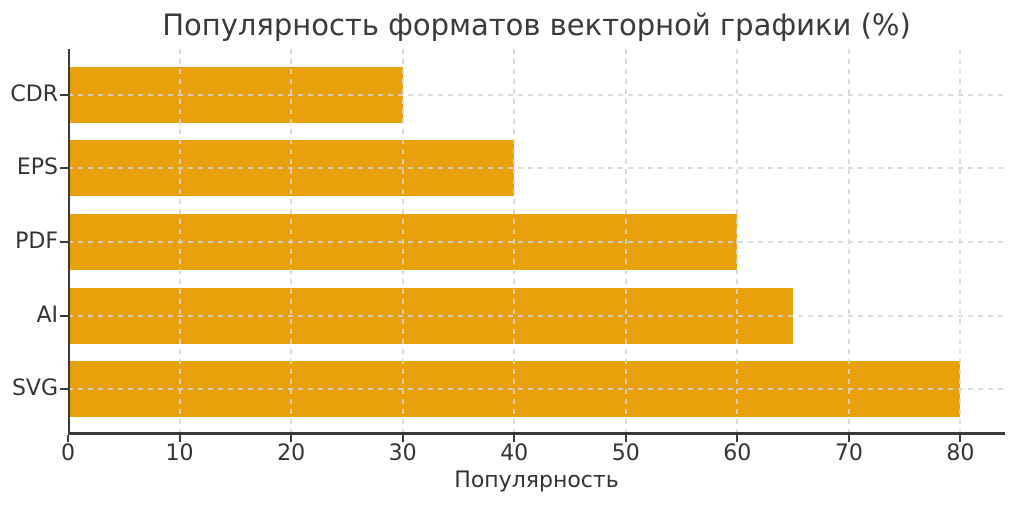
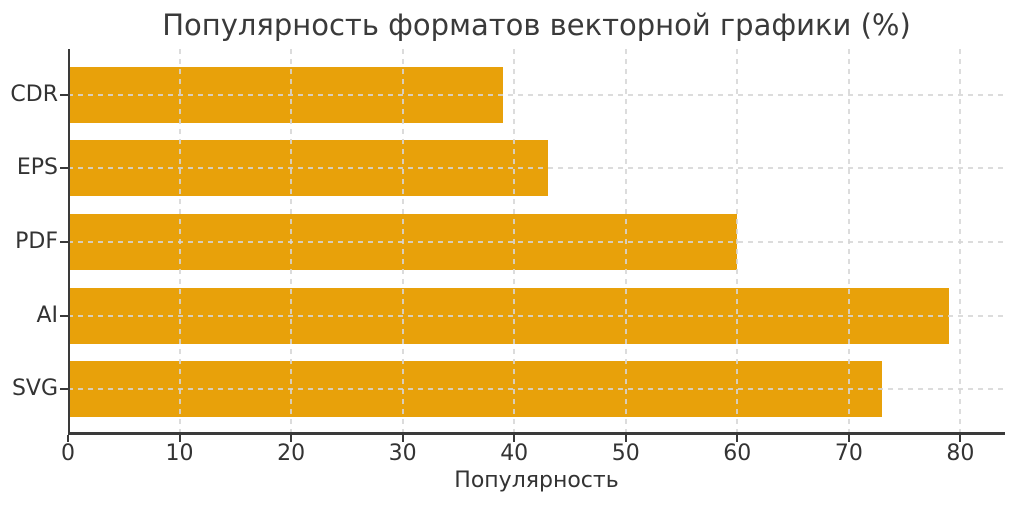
CDR: 30 -> 39
EPS: 40 -> 43
AI: 65 -> 79
SVG: 80 -> 73
